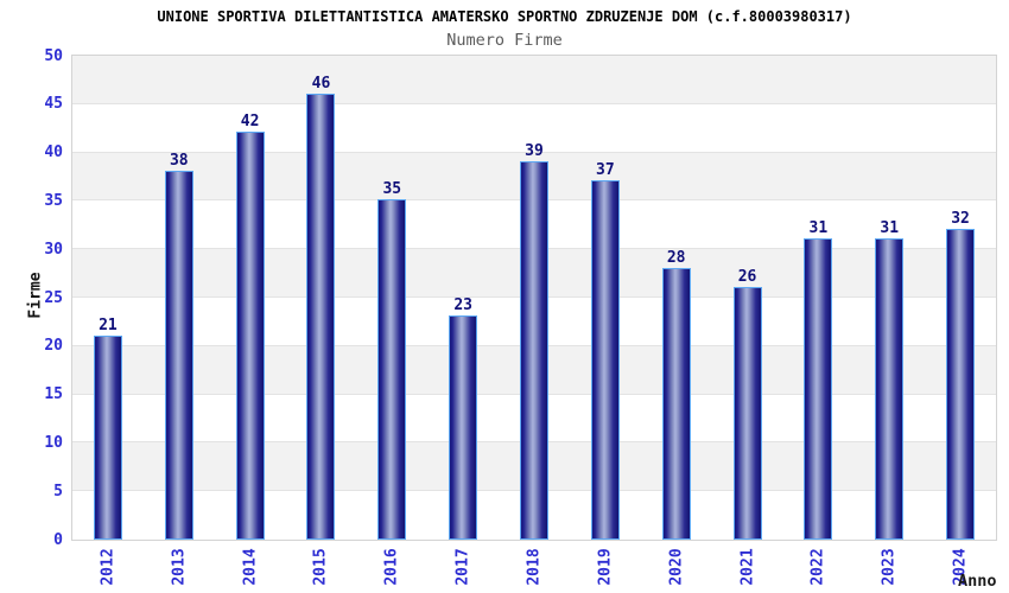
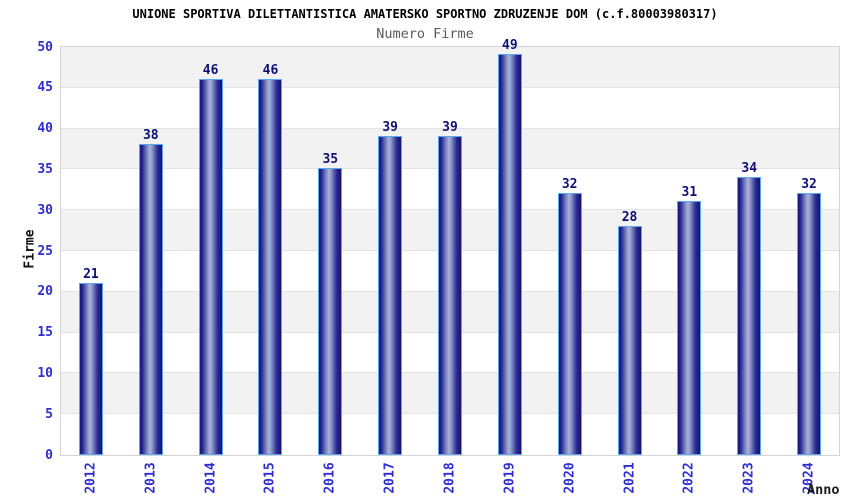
2014: 42 -> 46
2017: 23 -> 39
2019: 37 -> 49
2020: 28 -> 32
2021: 26 -> 28
2023: 31 -> 34
